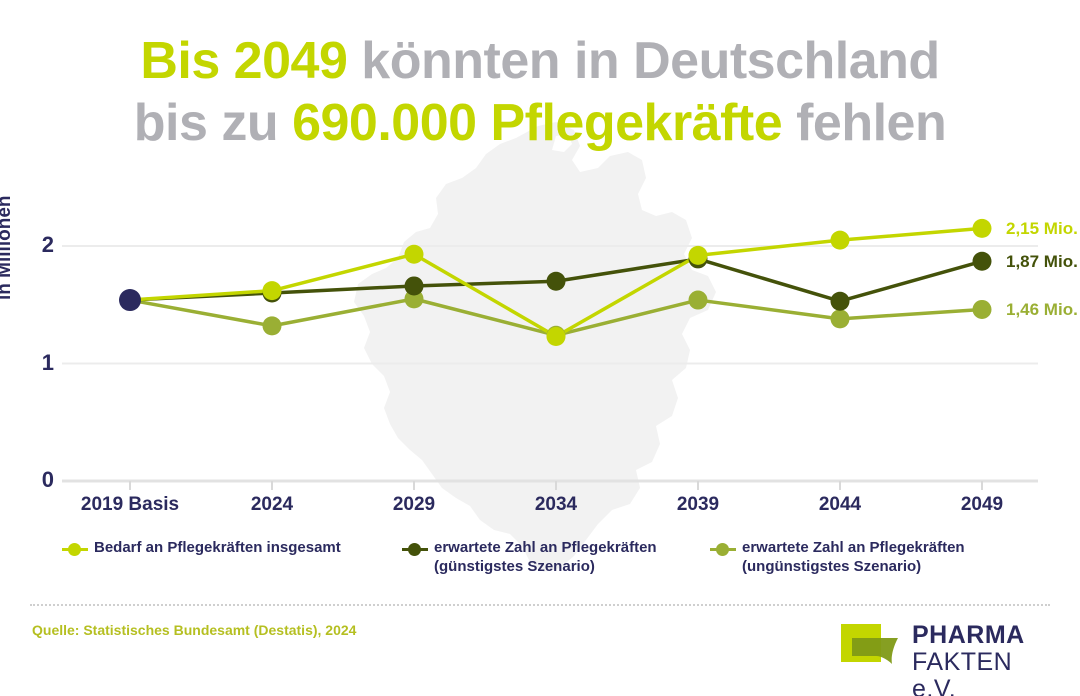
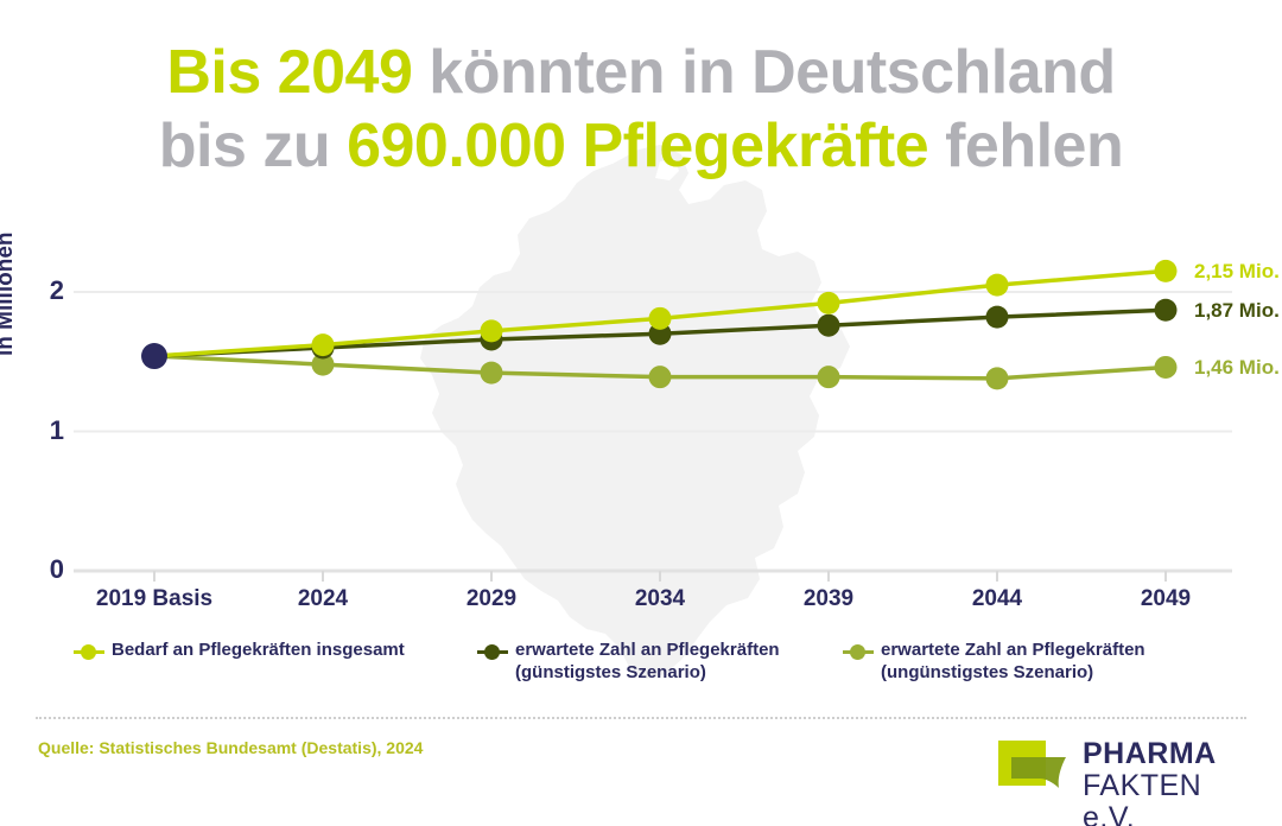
erwartete Zahl an Pflegekräften (ungünstigstes Szenario)/2024: 1.32 -> 1.48
Bedarf an Pflegekräften insgesamt/2029: 1.93 -> 1.72
erwartete Zahl an Pflegekräften (ungünstigstes Szenario)/2029: 1.55 -> 1.42
Bedarf an Pflegekräften insgesamt/2034: 1.23 -> 1.81
erwartete Zahl an Pflegekräften (ungünstigstes Szenario)/2034: 1.24 -> 1.39
erwartete Zahl an Pflegekräften (günstigstes Szenario)/2039: 1.89 -> 1.76
erwartete Zahl an Pflegekräften (ungünstigstes Szenario)/2039: 1.54 -> 1.39
erwartete Zahl an Pflegekräften (günstigstes Szenario)/2044: 1.53 -> 1.82
